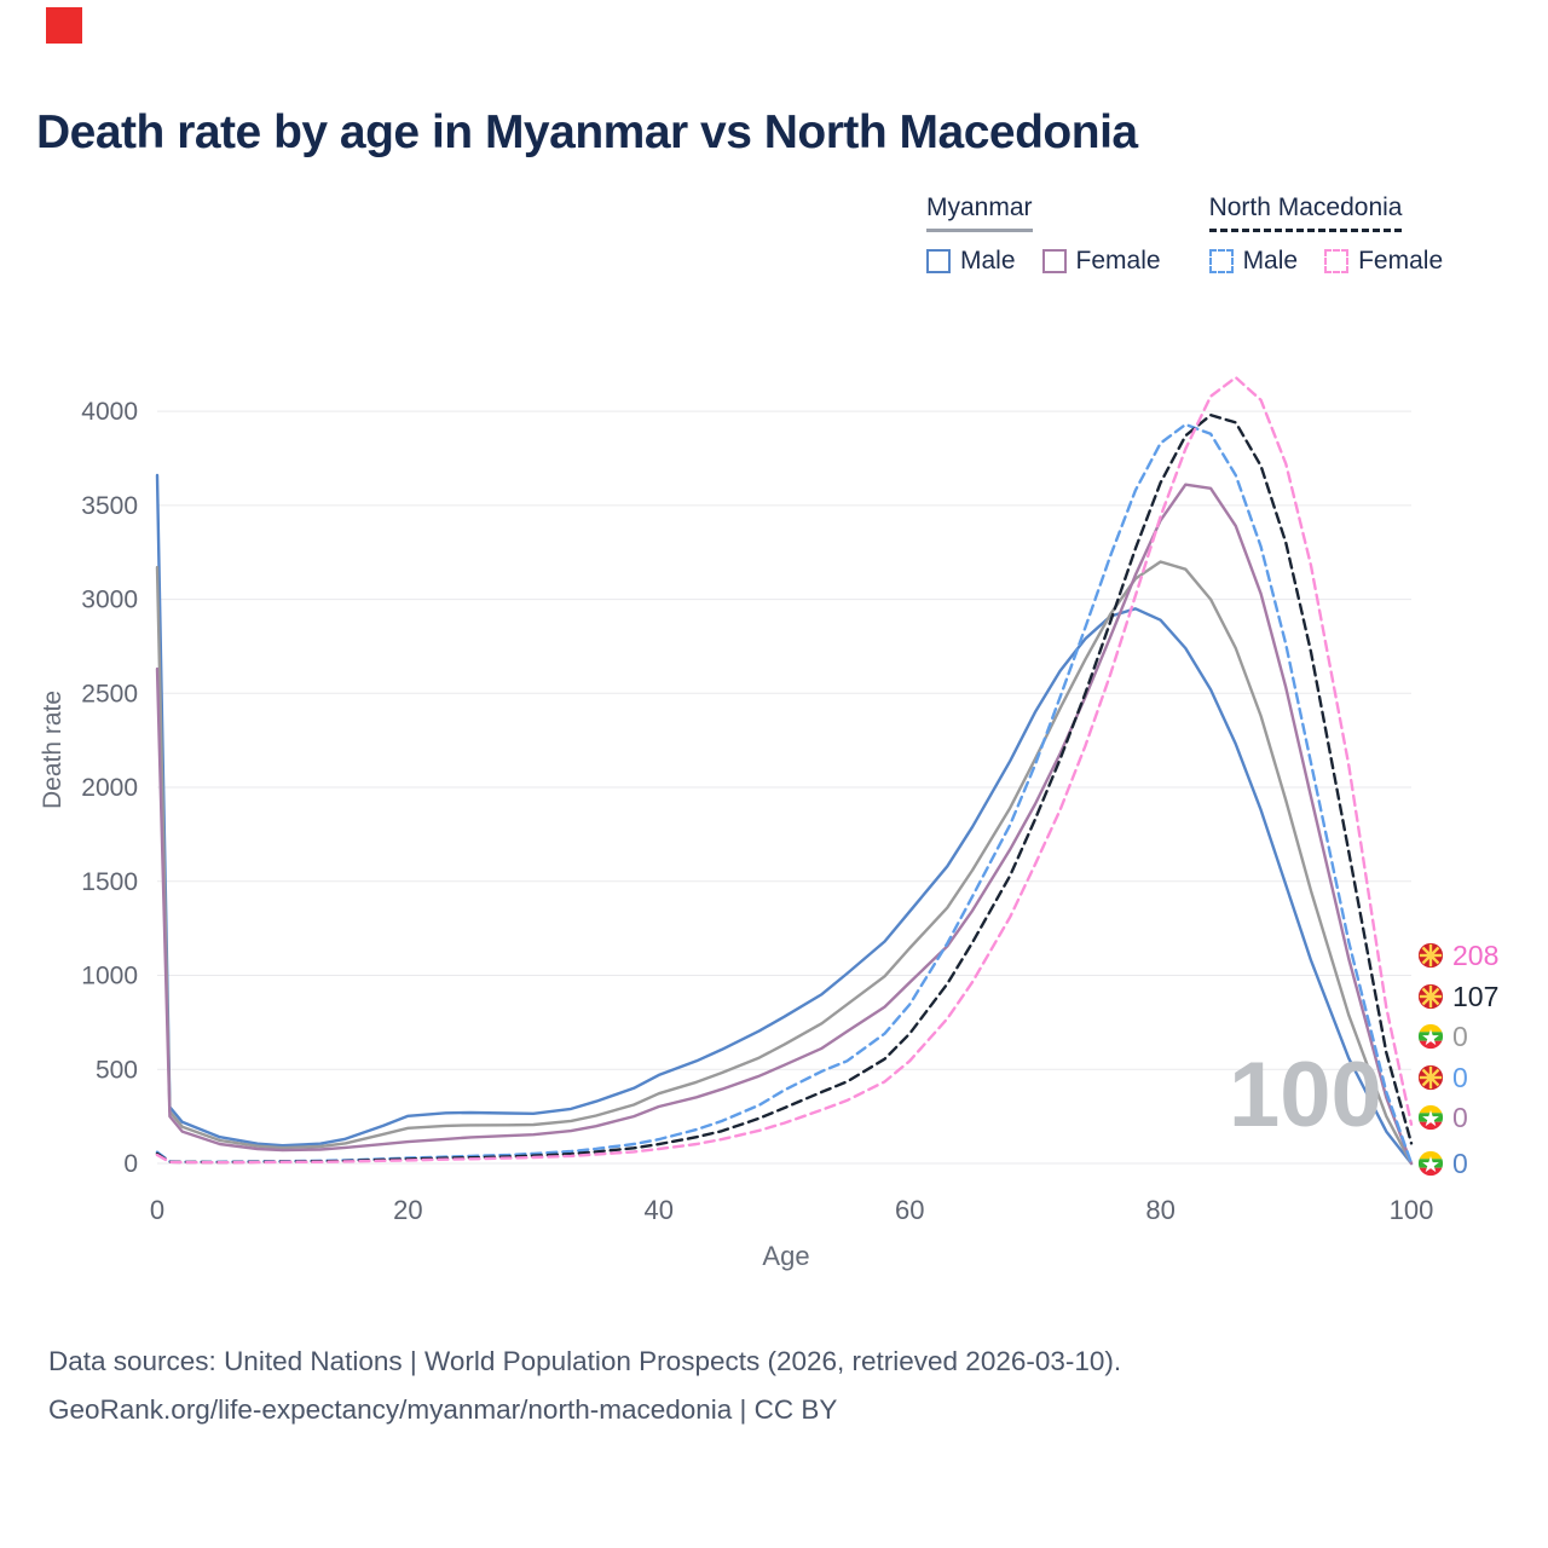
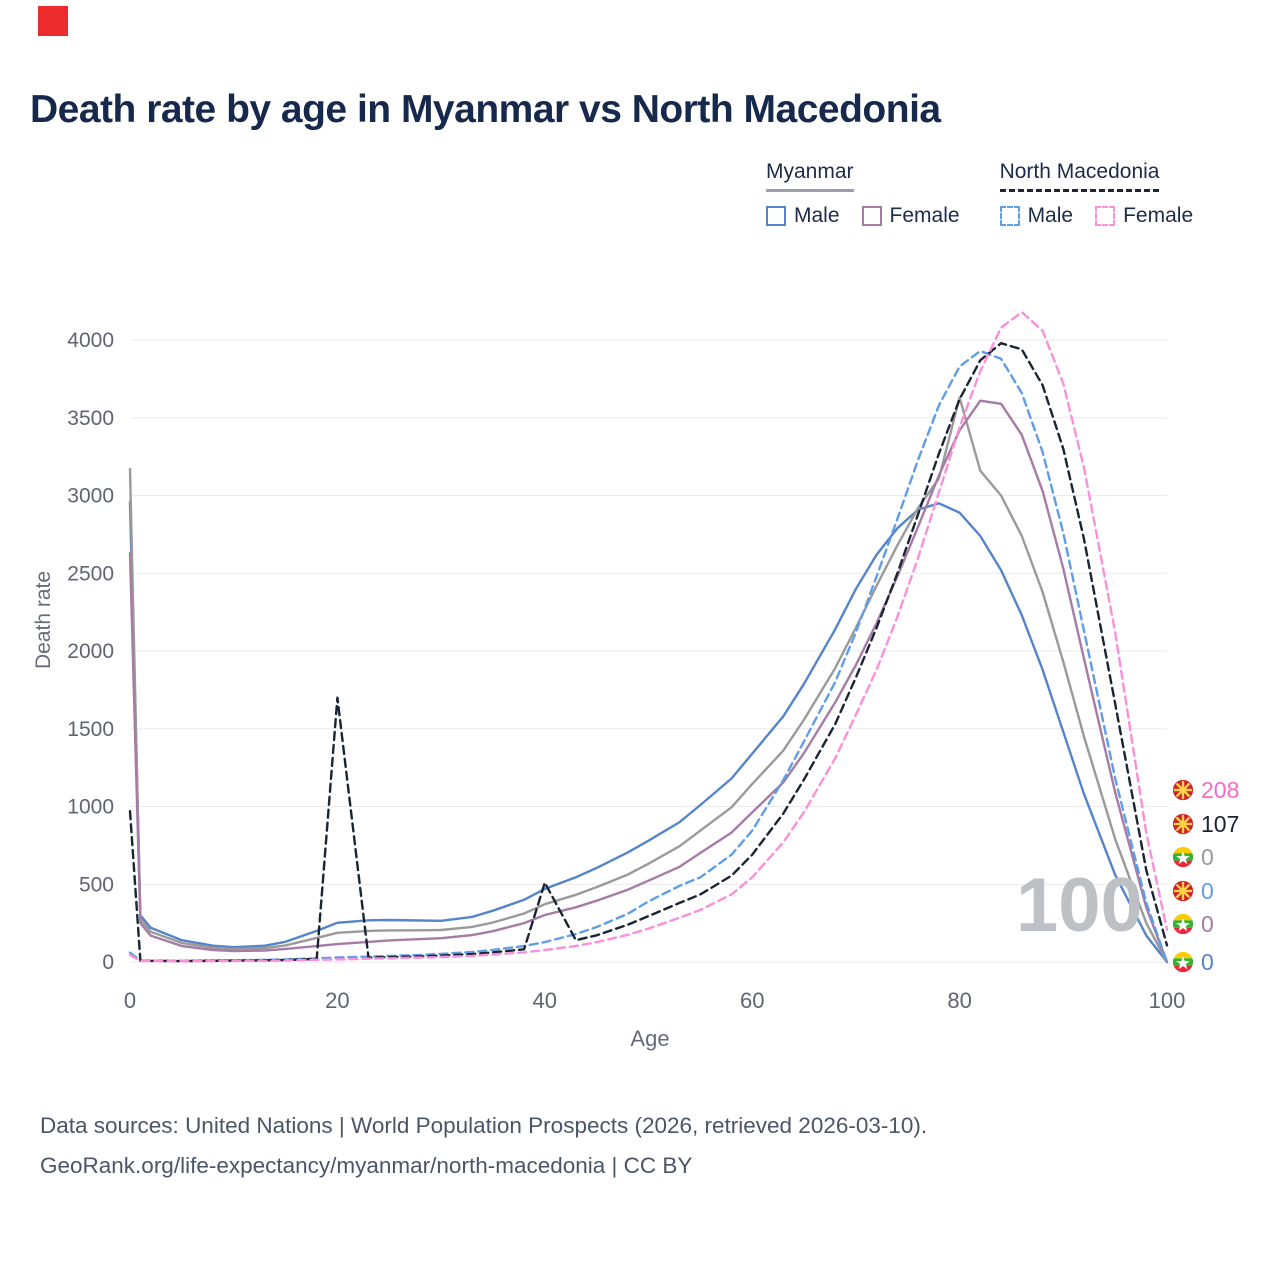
Myanmar Male/0: 3660 -> 2960
North Macedonia/0: 50 -> 970
North Macedonia/20: 20 -> 1700
North Macedonia/40: 100 -> 510
Myanmar/80: 3200 -> 3630
